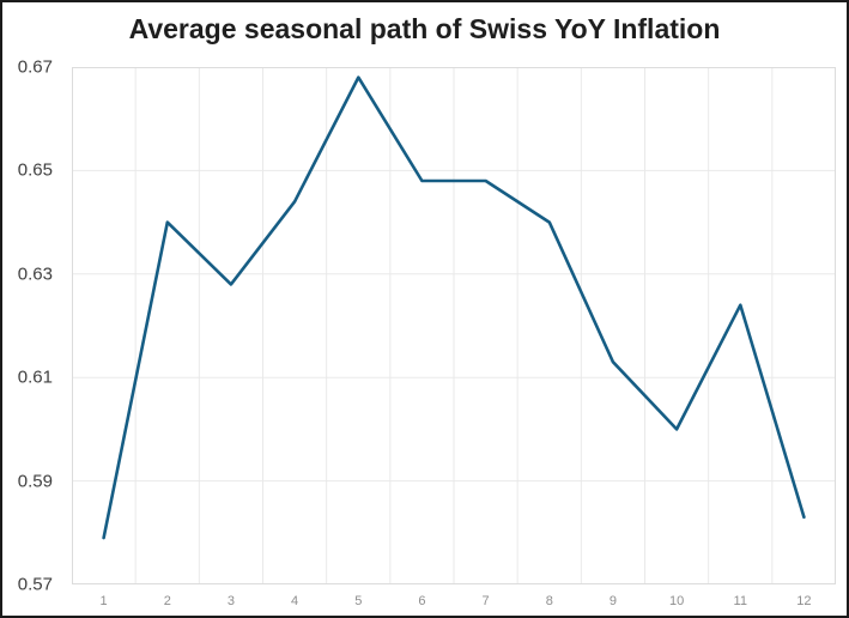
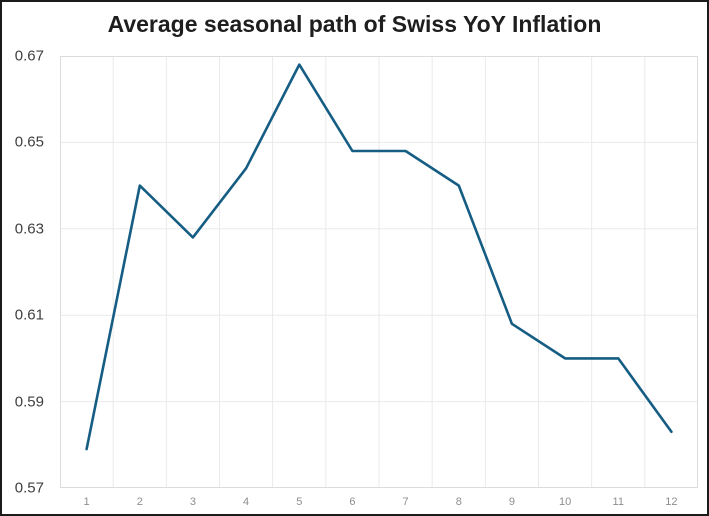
9: 0.613 -> 0.608
11: 0.624 -> 0.600
